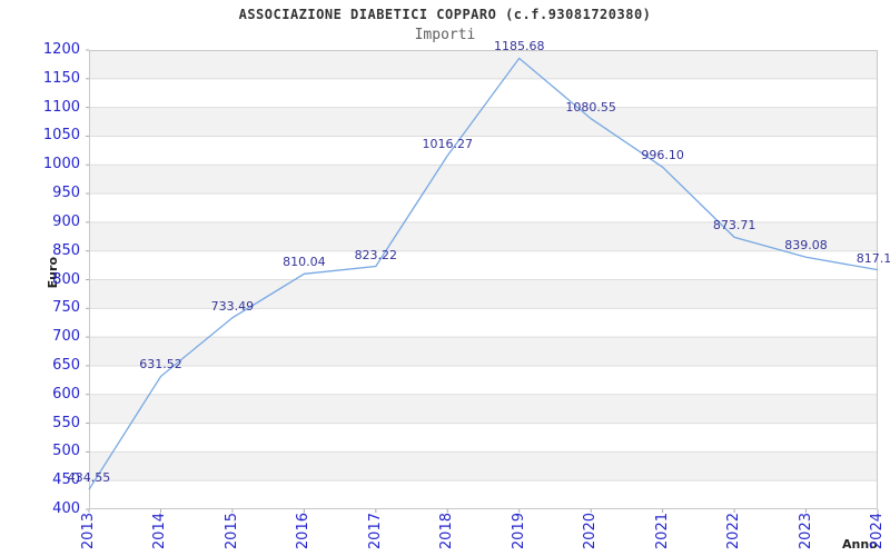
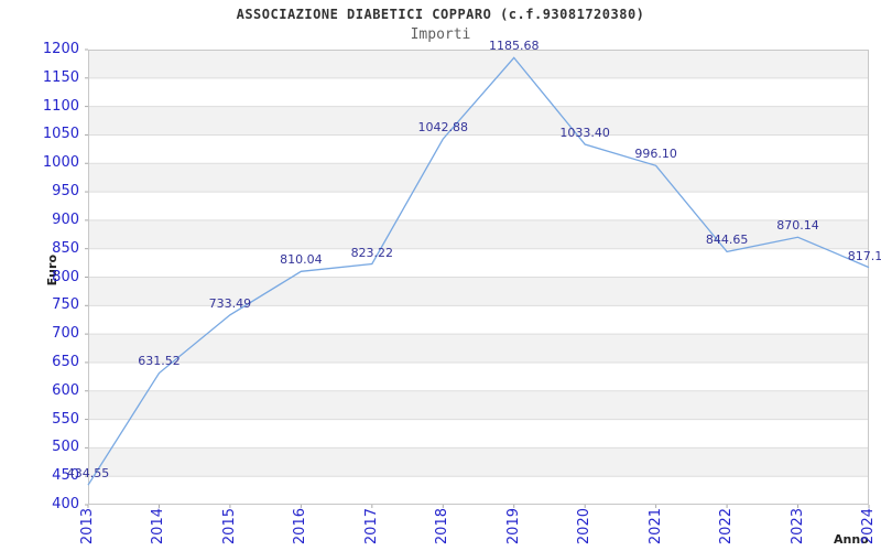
2018: 1016.27 -> 1042.88
2020: 1080.55 -> 1033.40
2022: 873.71 -> 844.65
2023: 839.08 -> 870.14
